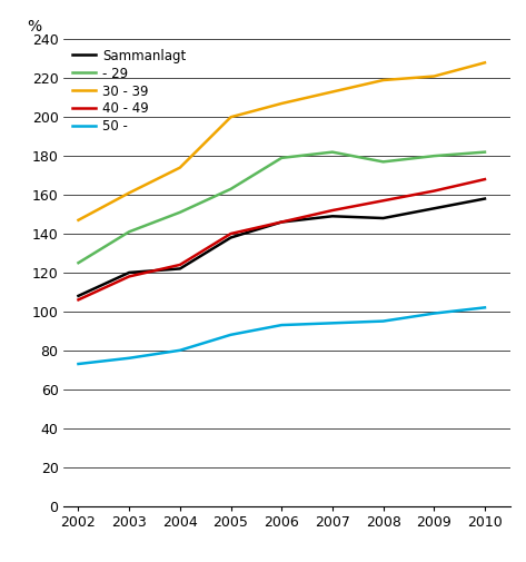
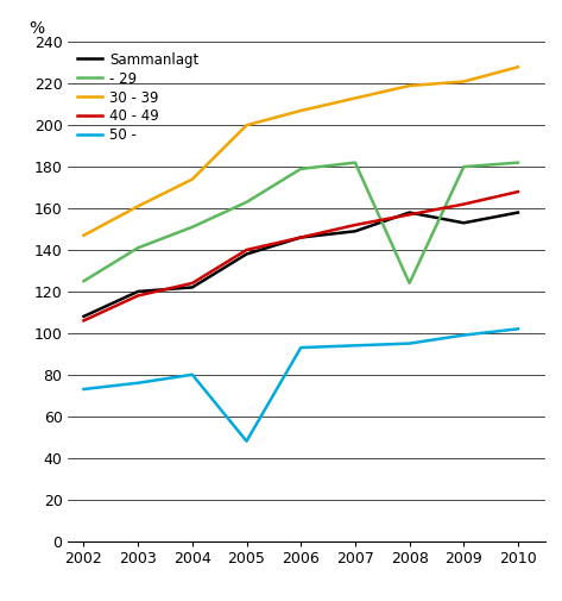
50 -/2005: 88 -> 48
Sammanlagt/2008: 148 -> 158
- 29/2008: 177 -> 124
